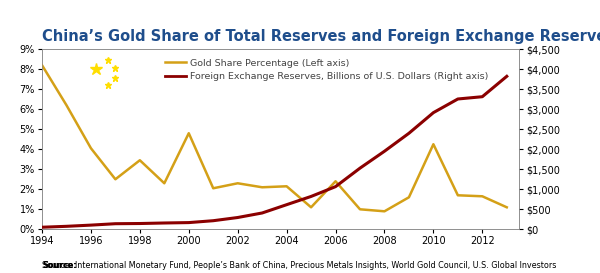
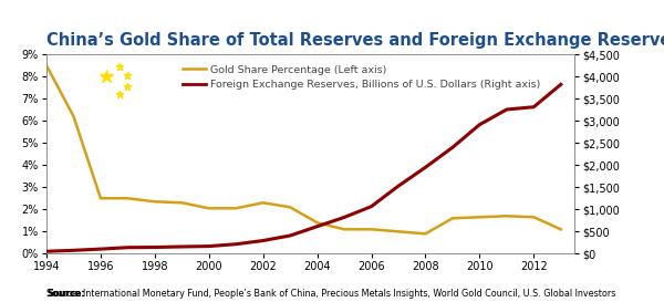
Gold Share Percentage (Left axis)/1994: 8.20% -> 8.50%
Gold Share Percentage (Left axis)/1996: 4.05% -> 2.50%
Gold Share Percentage (Left axis)/1998: 3.45% -> 2.35%
Gold Share Percentage (Left axis)/2000: 4.80% -> 2.05%
Gold Share Percentage (Left axis)/2004: 2.15% -> 1.40%
Gold Share Percentage (Left axis)/2006: 2.40% -> 1.10%
Gold Share Percentage (Left axis)/2010: 4.25% -> 1.65%
